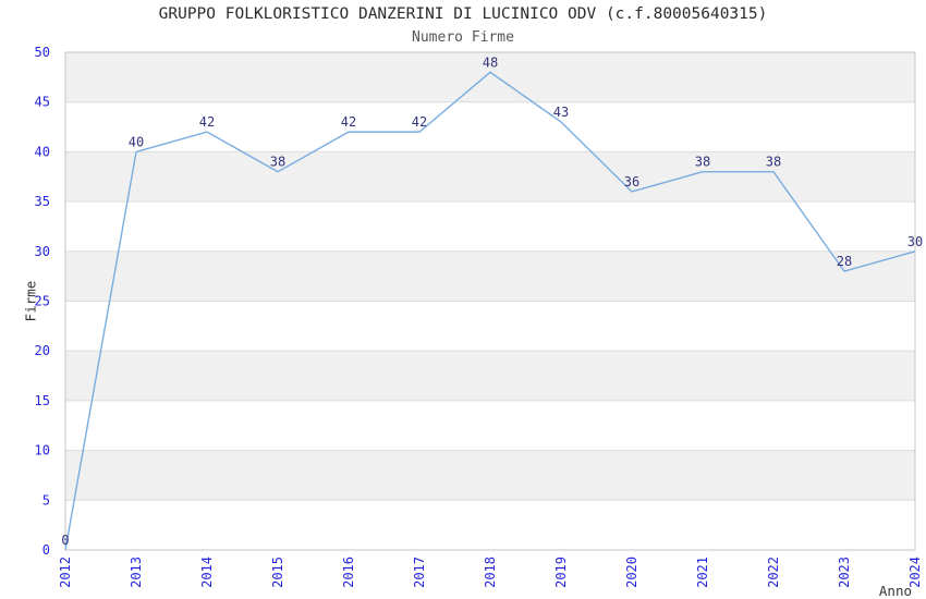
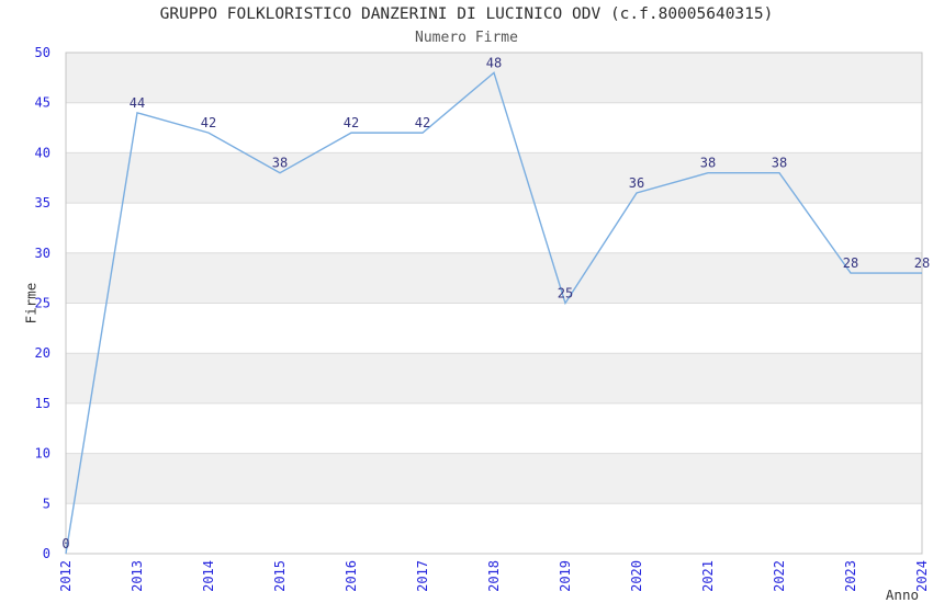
2013: 40 -> 44
2019: 43 -> 25
2024: 30 -> 28
